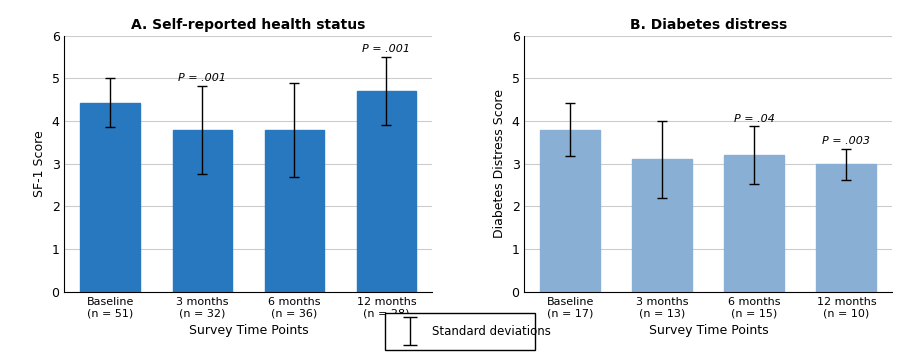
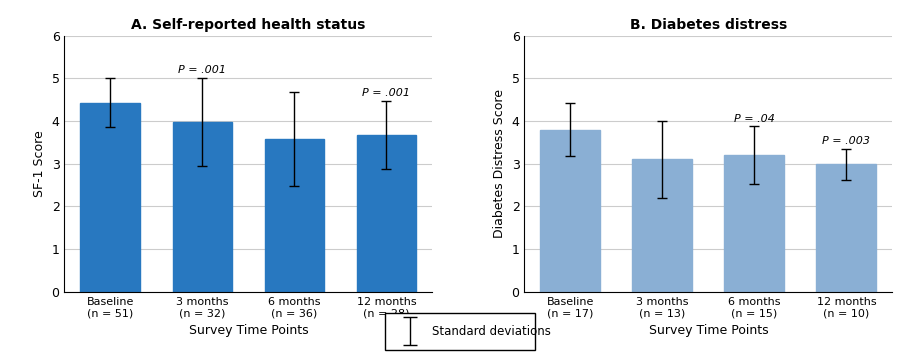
A. Self-reported health status/3 months (n = 32): 3.80 -> 3.98
A. Self-reported health status/6 months (n = 36): 3.80 -> 3.57
A. Self-reported health status/12 months (n = 28): 4.70 -> 3.68
